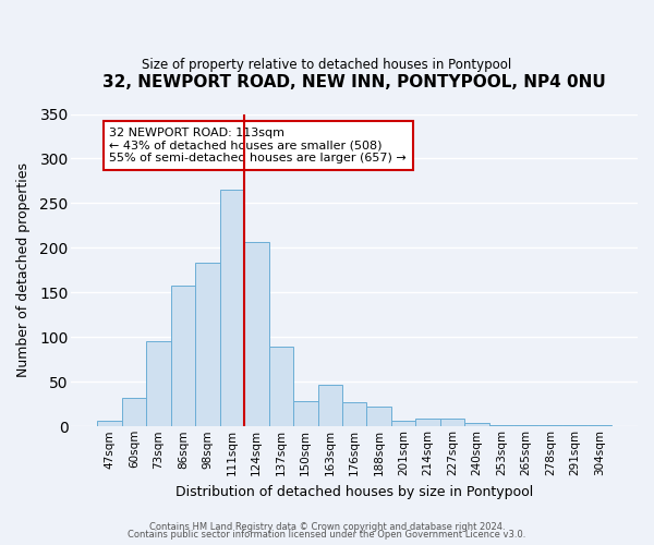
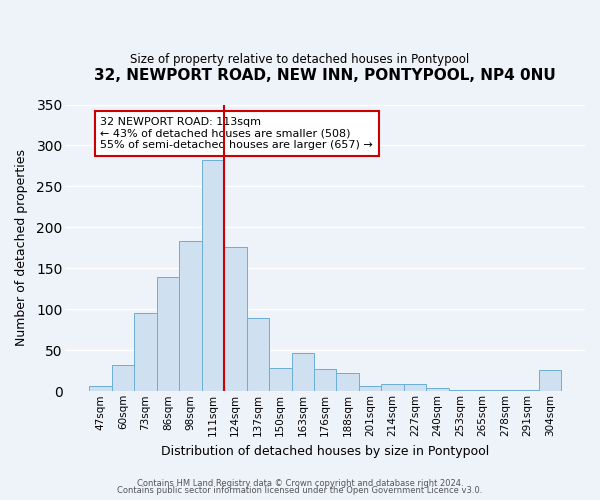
86sqm: 158 -> 140
111sqm: 265 -> 282
124sqm: 207 -> 176
304sqm: 2 -> 26
